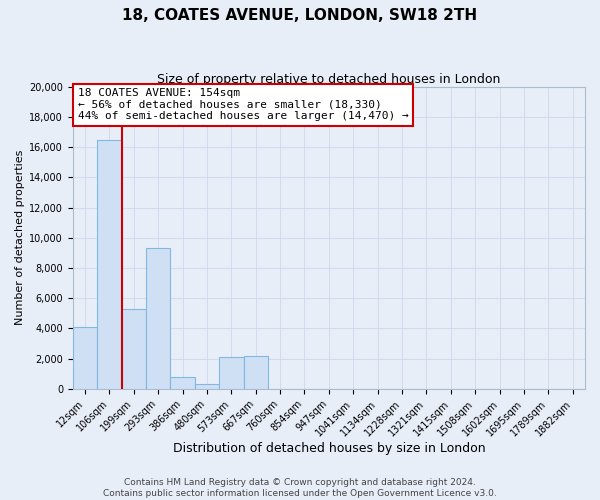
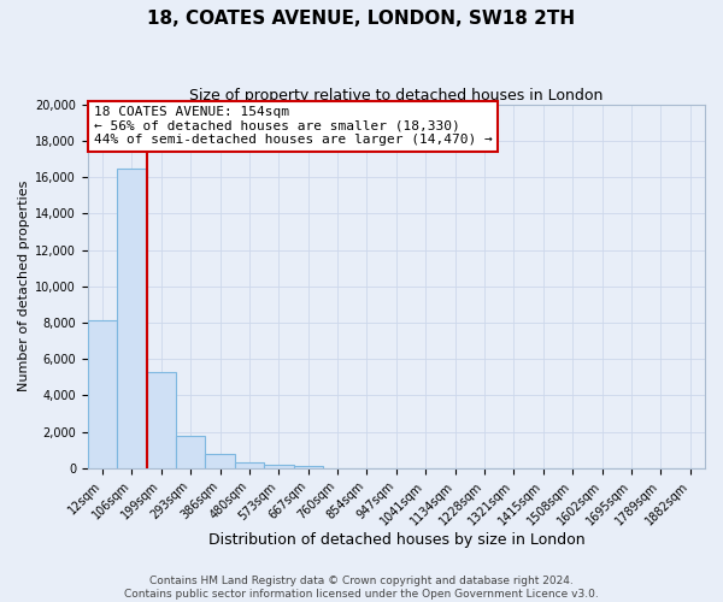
12sqm: 4,100 -> 8,100
293sqm: 9,300 -> 1,800
573sqm: 2,100 -> 200
667sqm: 2,200 -> 100
